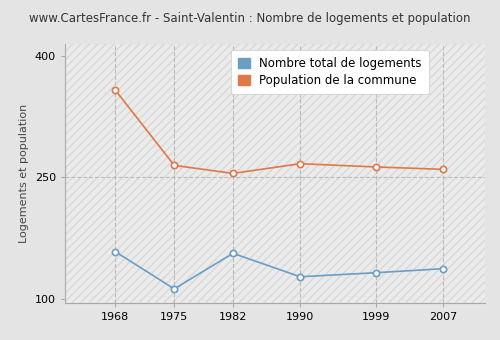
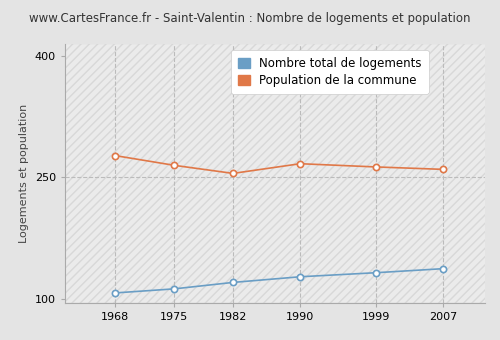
Nombre total de logements/1968: 158 -> 107
Population de la commune/1968: 358 -> 277
Nombre total de logements/1982: 156 -> 120
